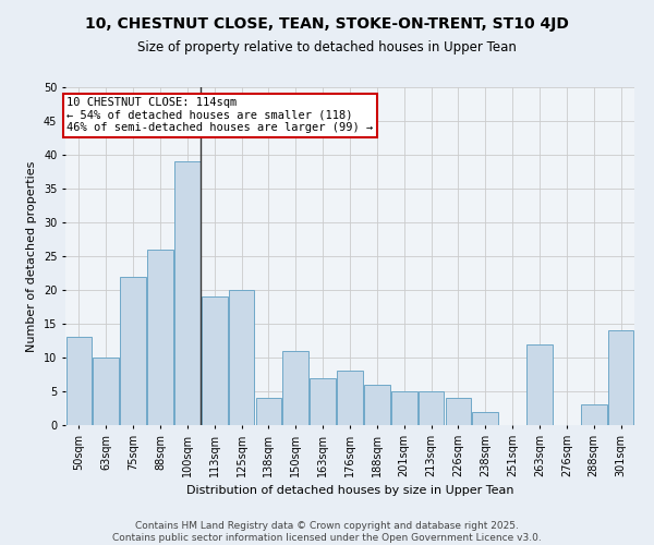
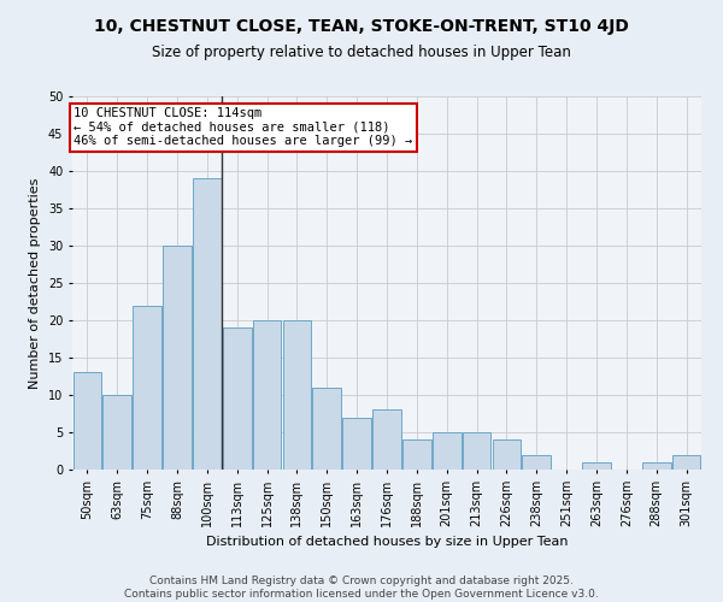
88sqm: 26 -> 30
138sqm: 4 -> 20
188sqm: 6 -> 4
263sqm: 12 -> 1
288sqm: 3 -> 1
301sqm: 14 -> 2
